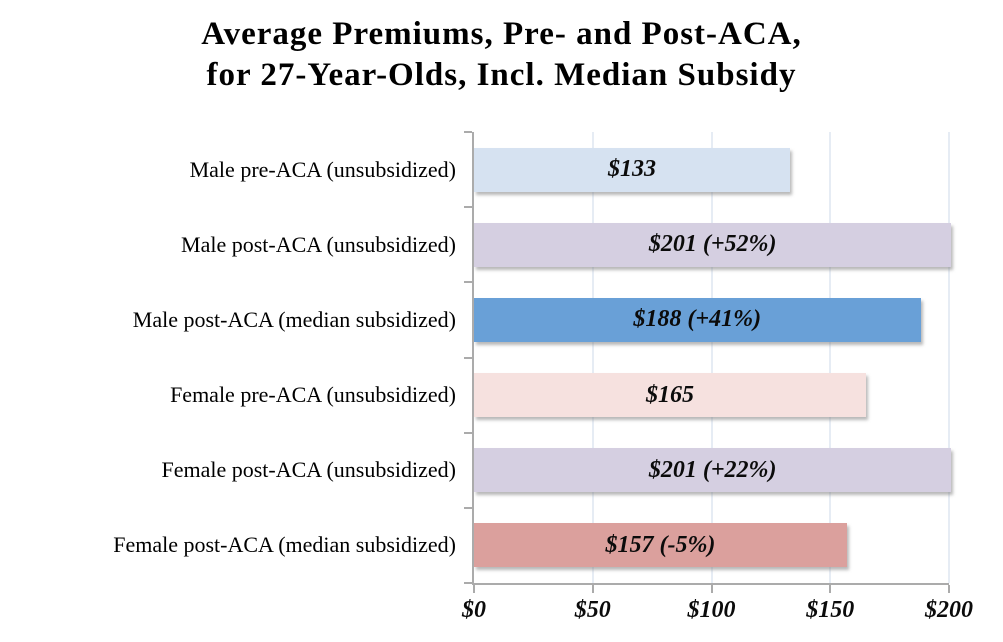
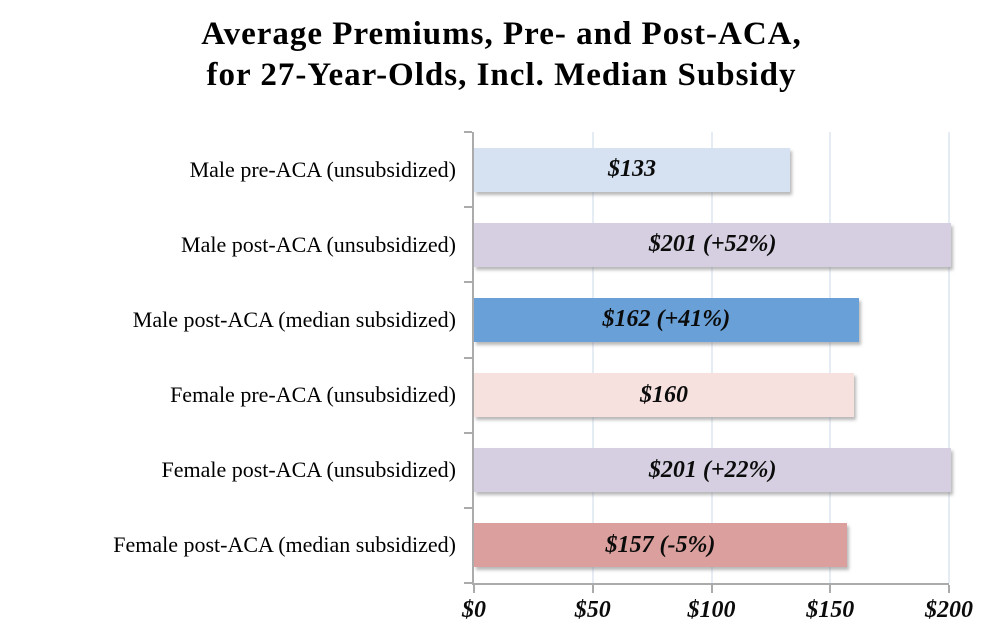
Male post-ACA (median subsidized): $188 -> $162
Female pre-ACA (unsubsidized): $165 -> $160
